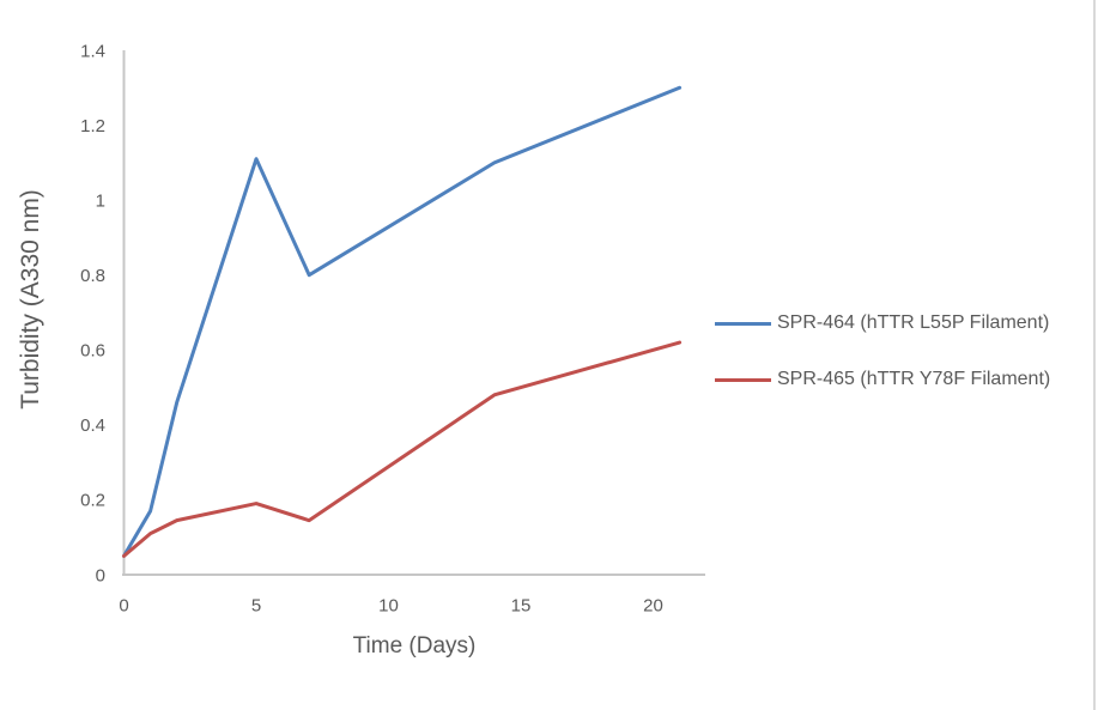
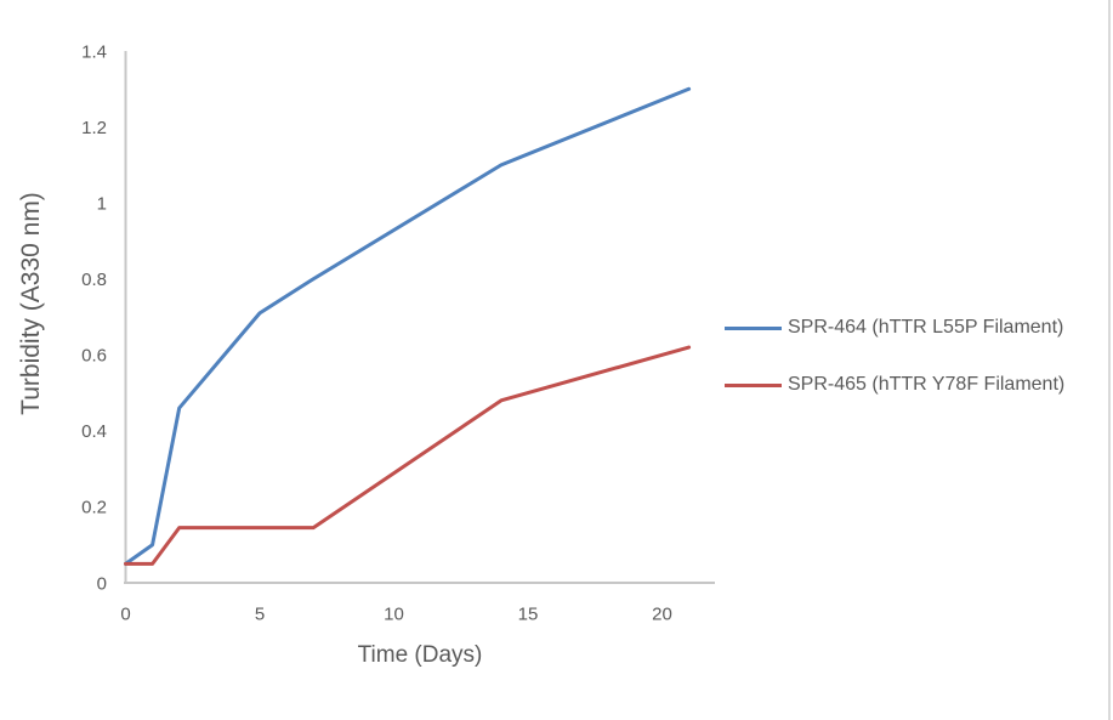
SPR-464 (hTTR L55P Filament)/1: 0.17 -> 0.10
SPR-465 (hTTR Y78F Filament)/1: 0.11 -> 0.05
SPR-464 (hTTR L55P Filament)/5: 1.11 -> 0.71
SPR-465 (hTTR Y78F Filament)/5: 0.19 -> 0.14
